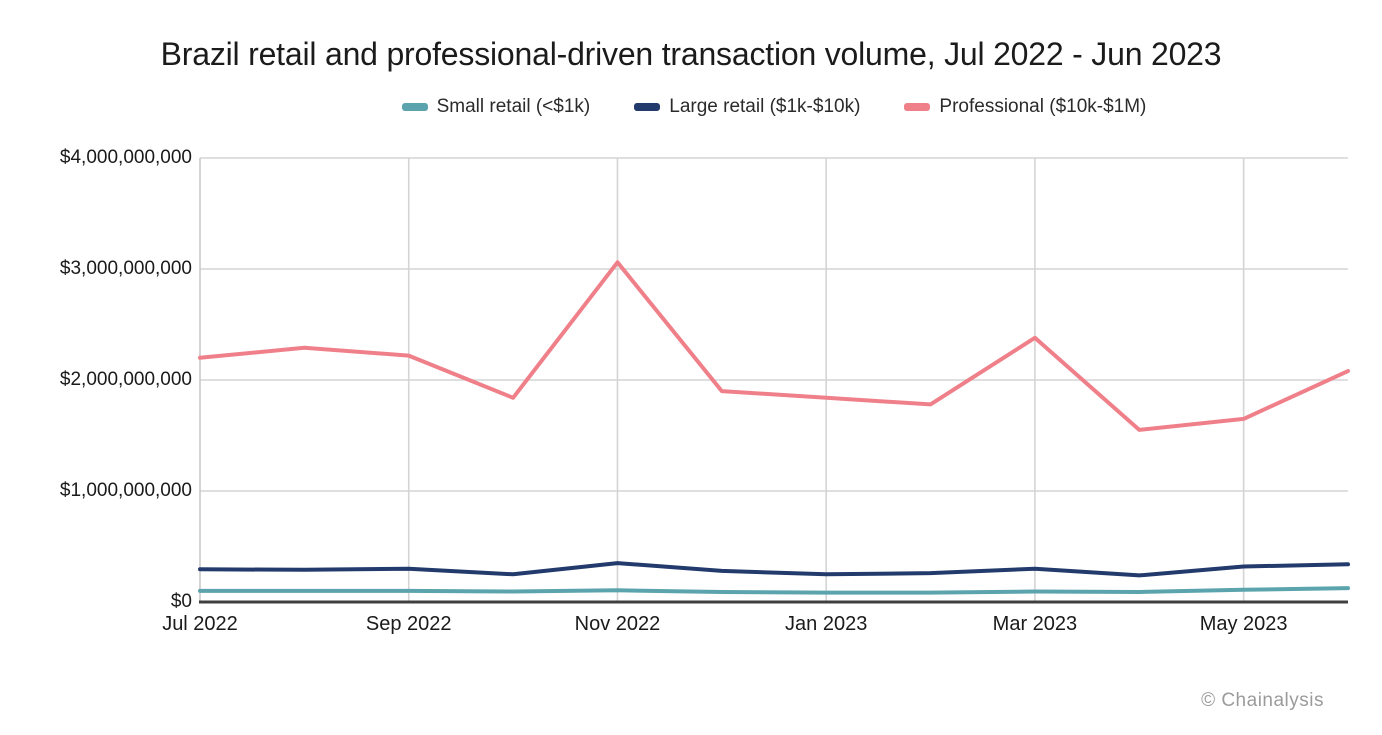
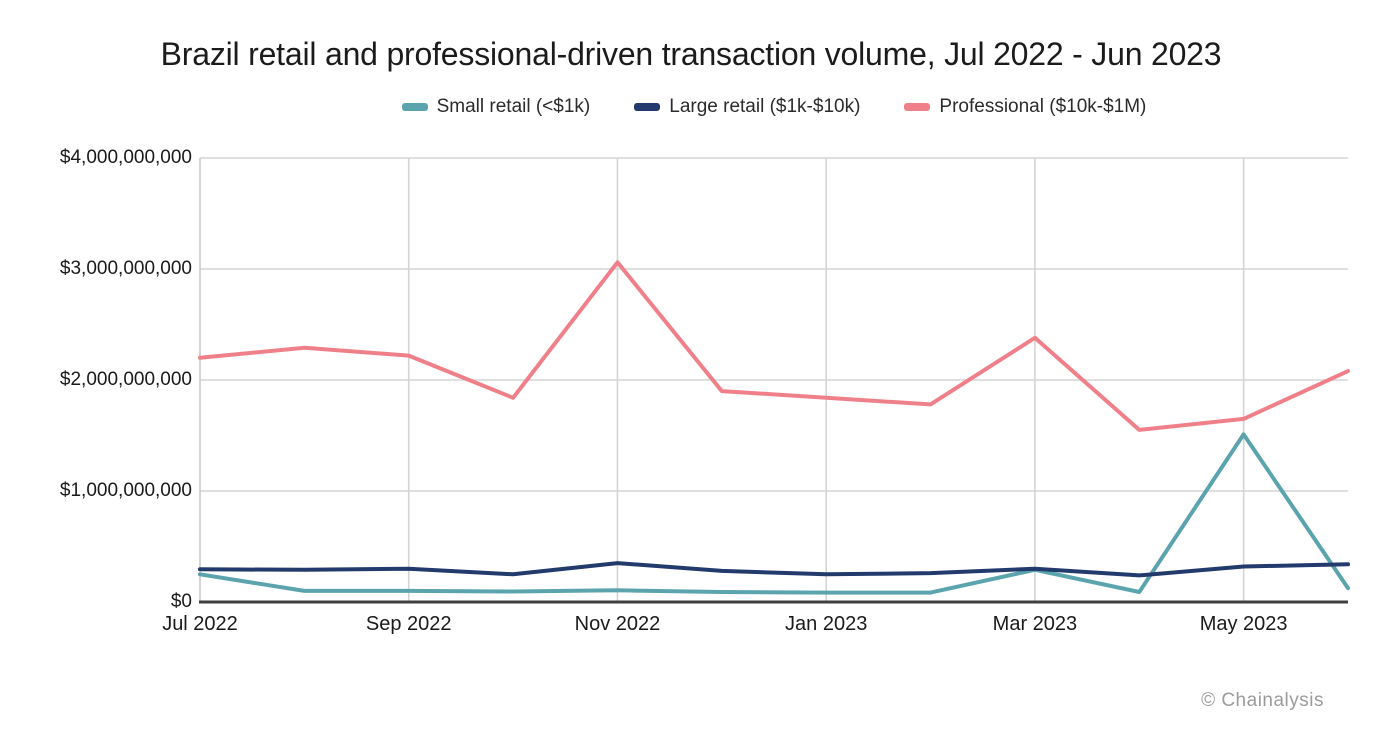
Small retail (<$1k)/Jul 2022: $100000000 -> $250000000
Small retail (<$1k)/Mar 2023: $100000000 -> $290000000
Small retail (<$1k)/May 2023: $110000000 -> $1510000000
